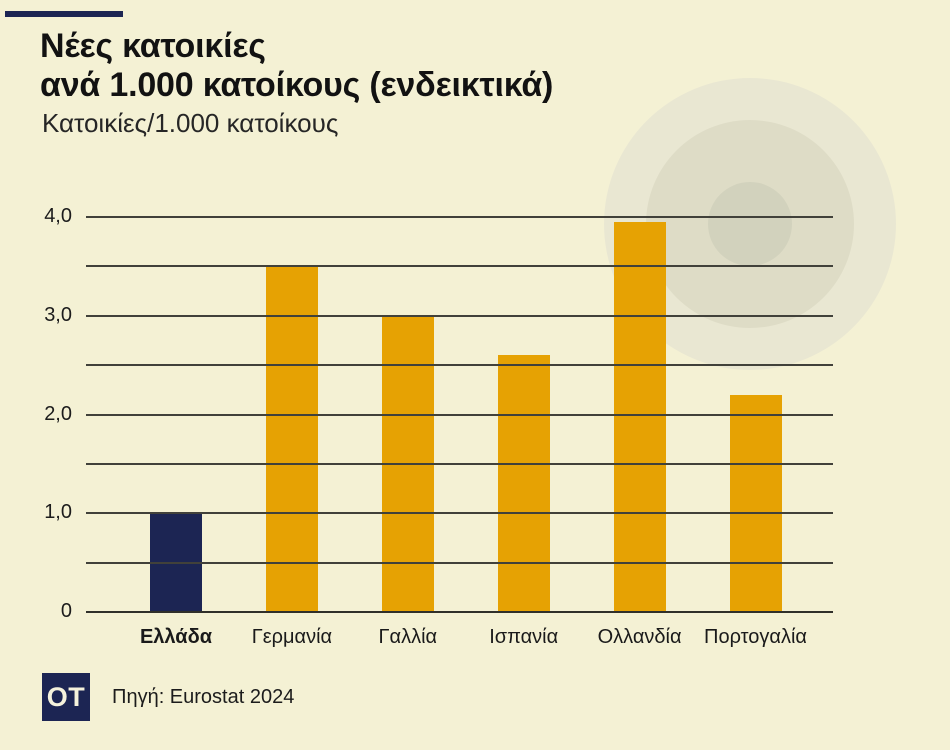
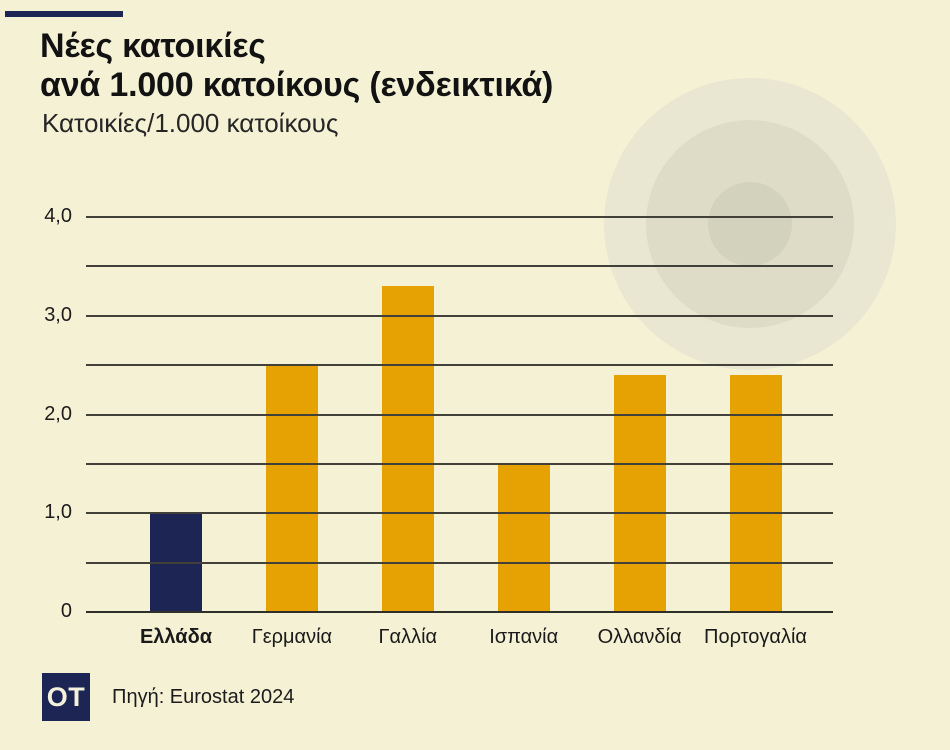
Γερμανία: 3,5 -> 2,5
Γαλλία: 3,0 -> 3,3
Ισπανία: 2,6 -> 1,5
Ολλανδία: 4,0 -> 2,4
Πορτογαλία: 2,2 -> 2,4
